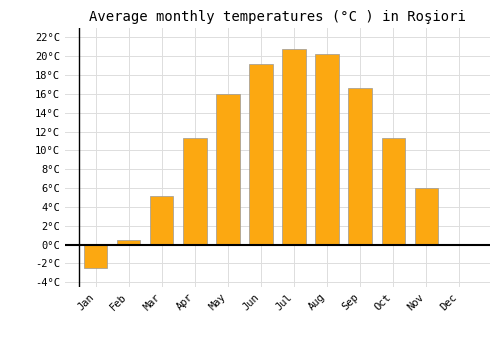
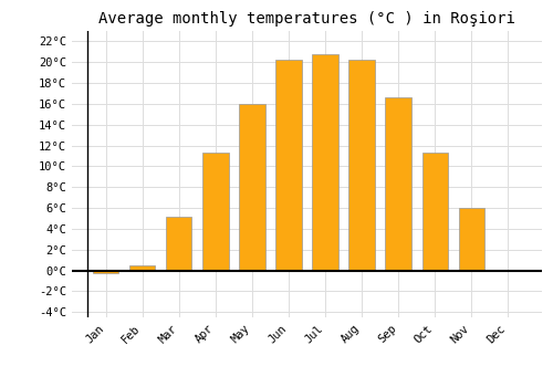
Jan: -2.5°C -> -0.2°C
Jun: 19.2°C -> 20.2°C
